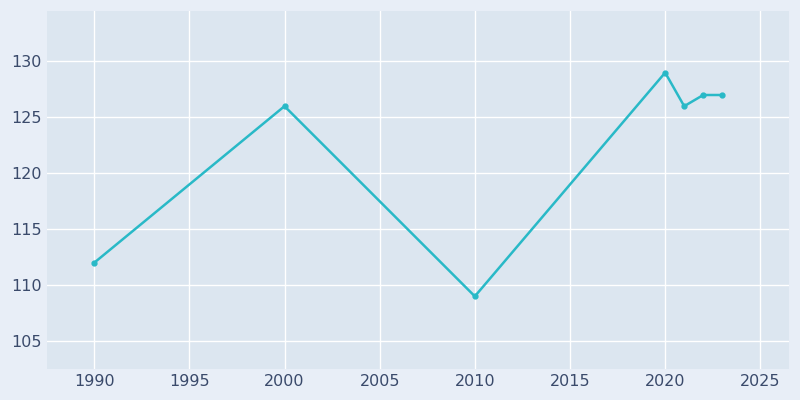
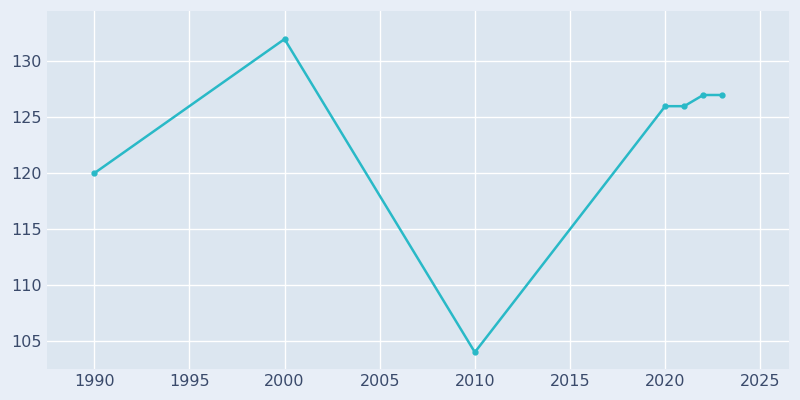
1990: 112 -> 120
2000: 126 -> 132
2010: 109 -> 104
2020: 129 -> 126
